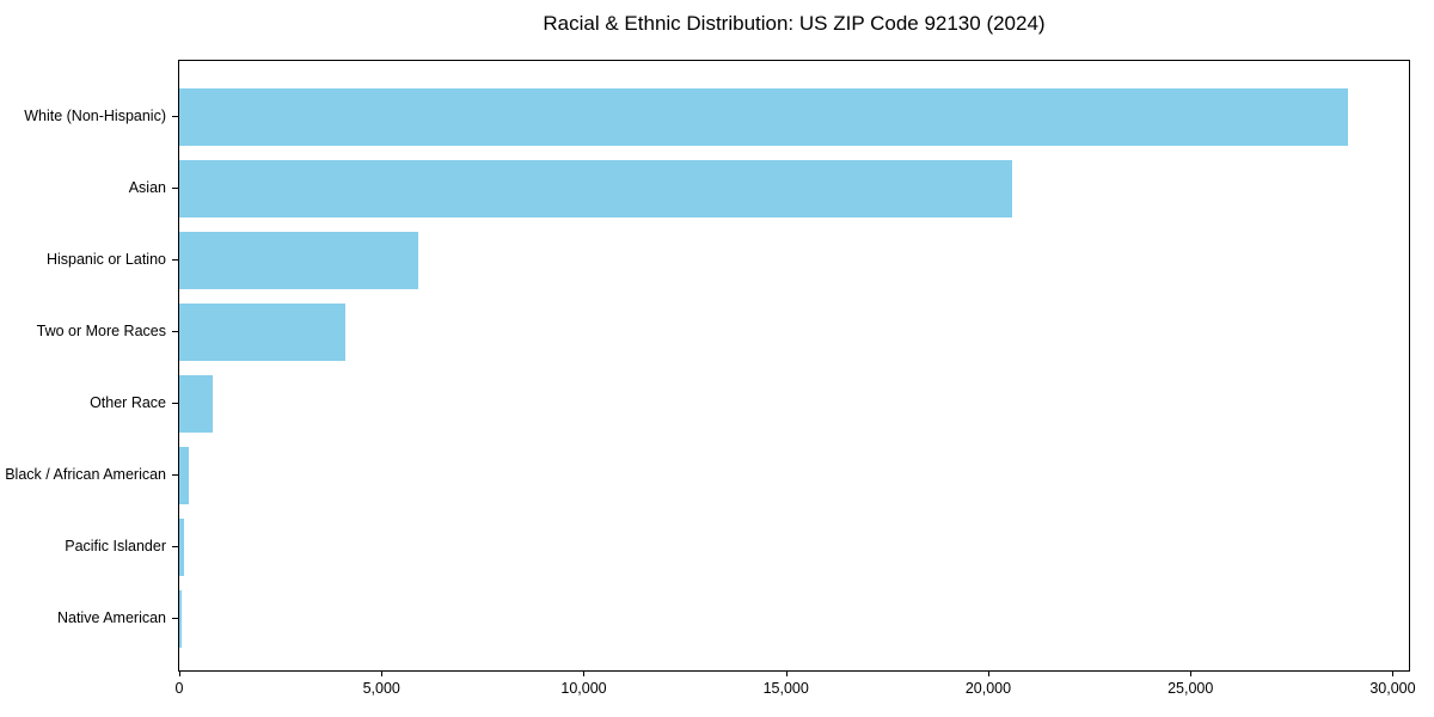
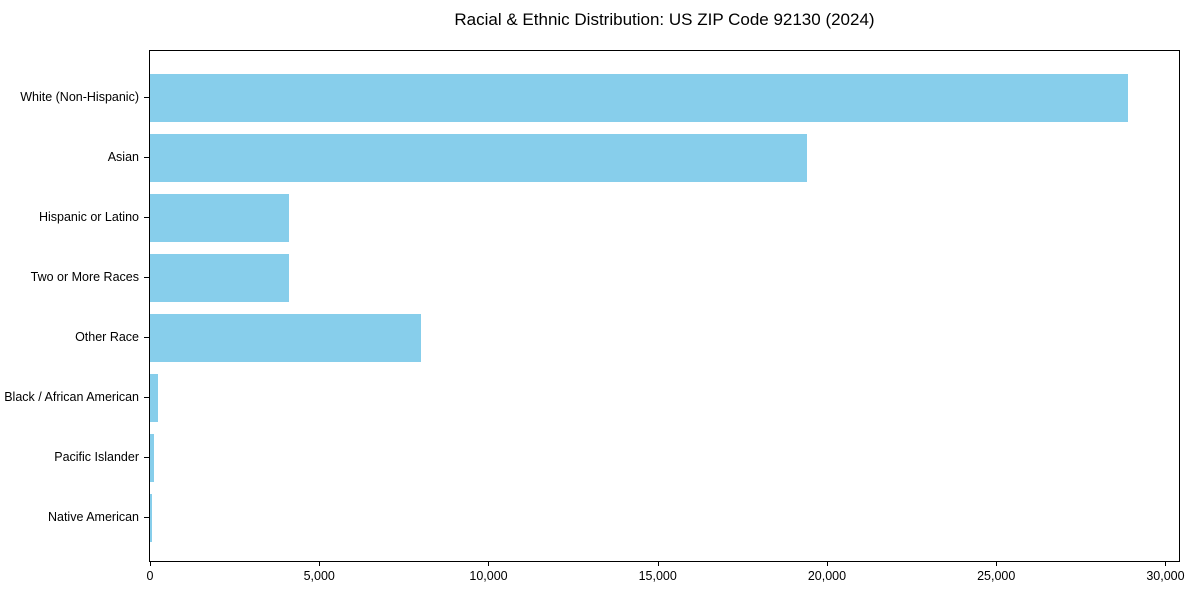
Asian: 20600 -> 19400
Hispanic or Latino: 5900 -> 4100
Other Race: 800 -> 8000
